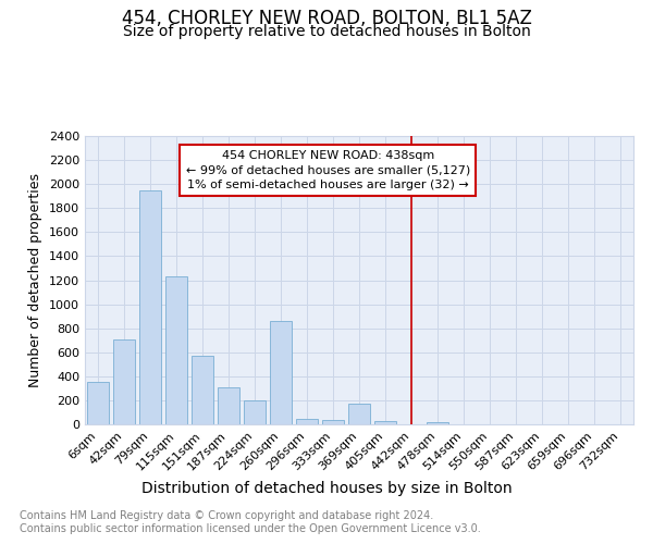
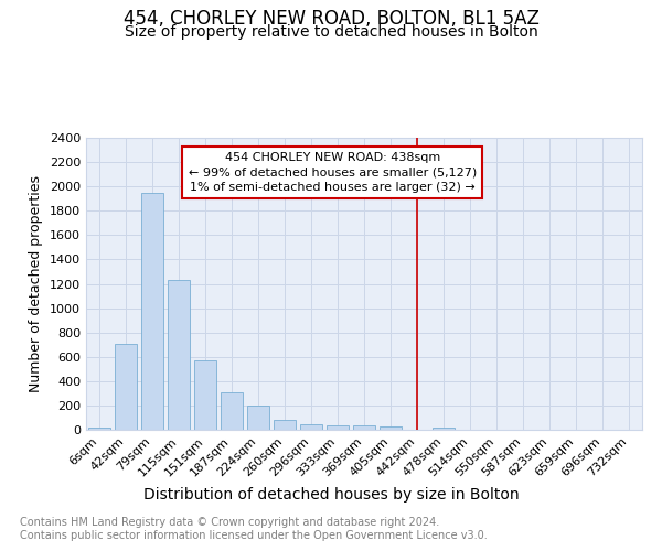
6sqm: 350 -> 20
260sqm: 860 -> 80
369sqm: 170 -> 40
